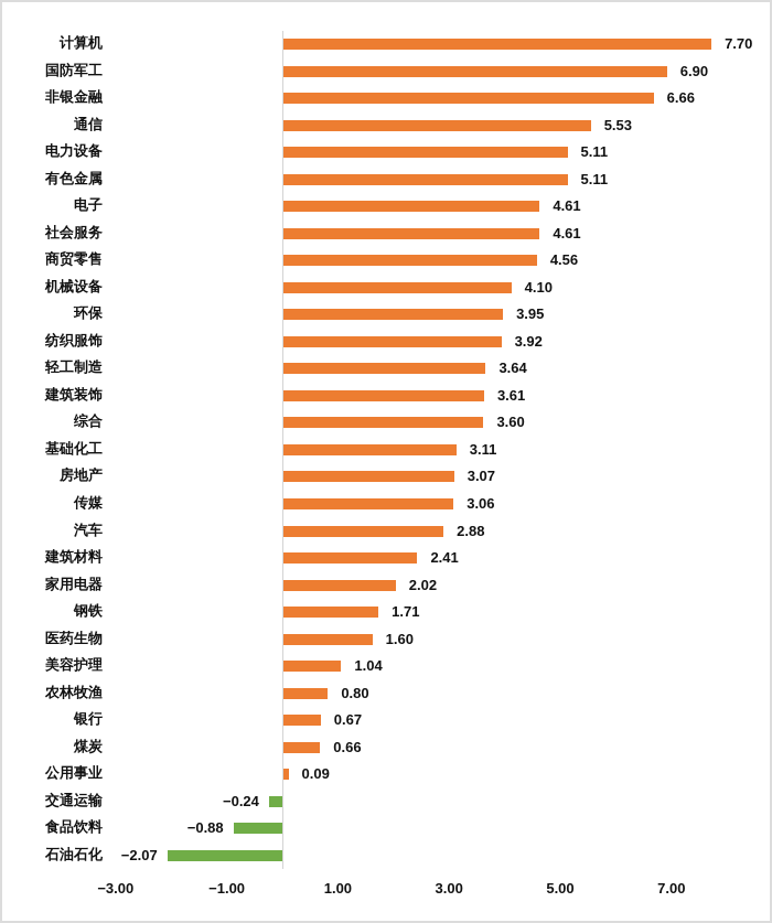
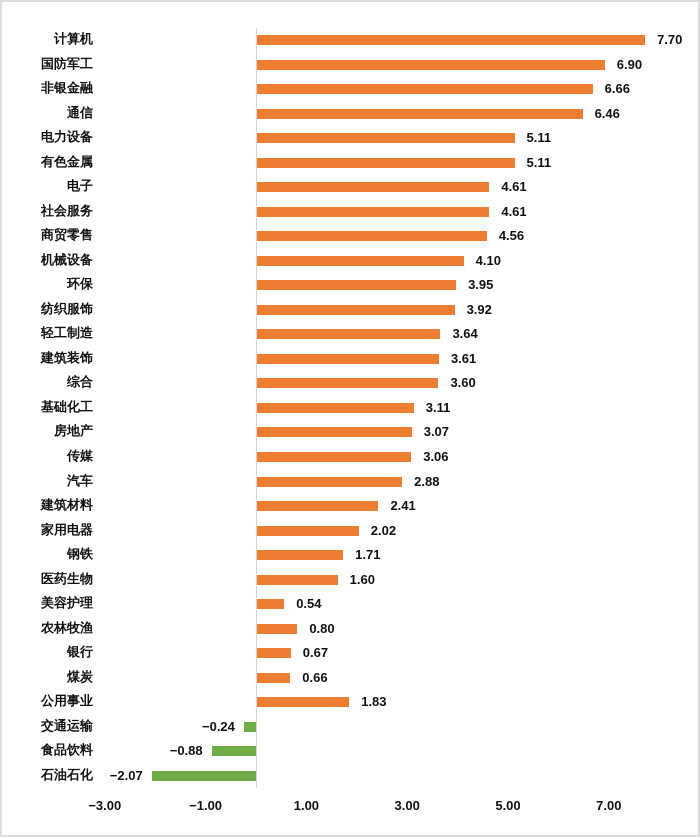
通信: 5.53 -> 6.46
美容护理: 1.04 -> 0.54
公用事业: 0.09 -> 1.83
